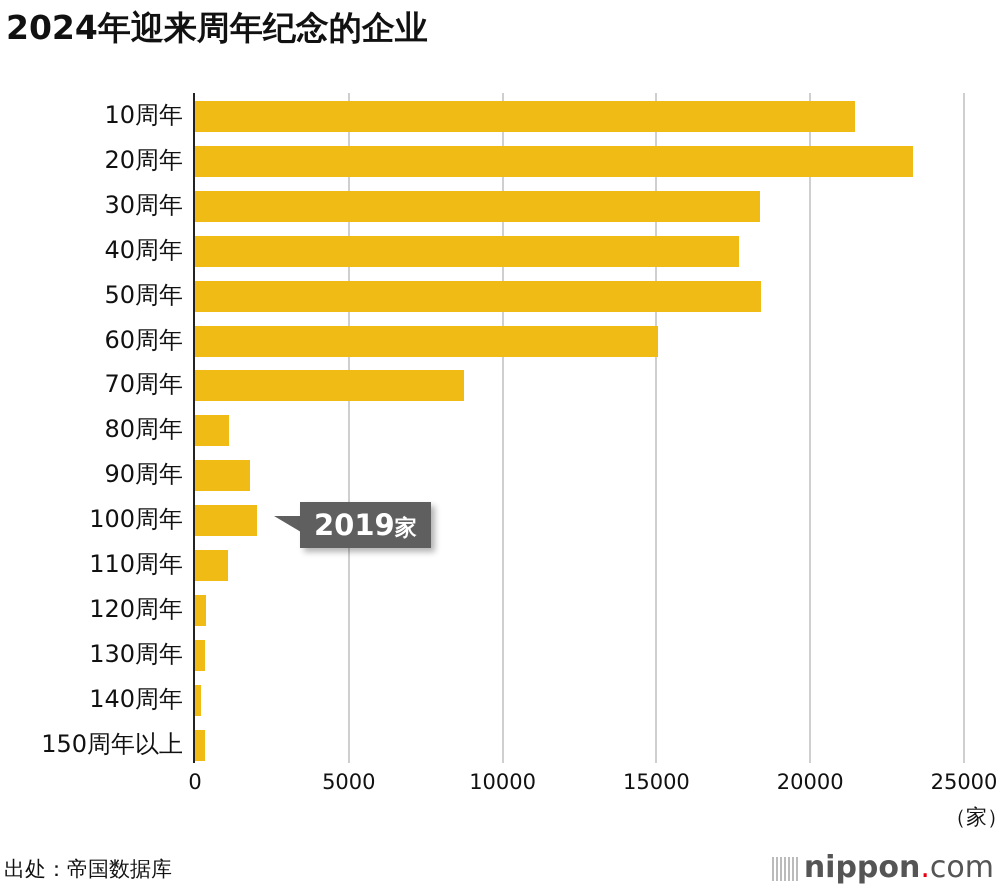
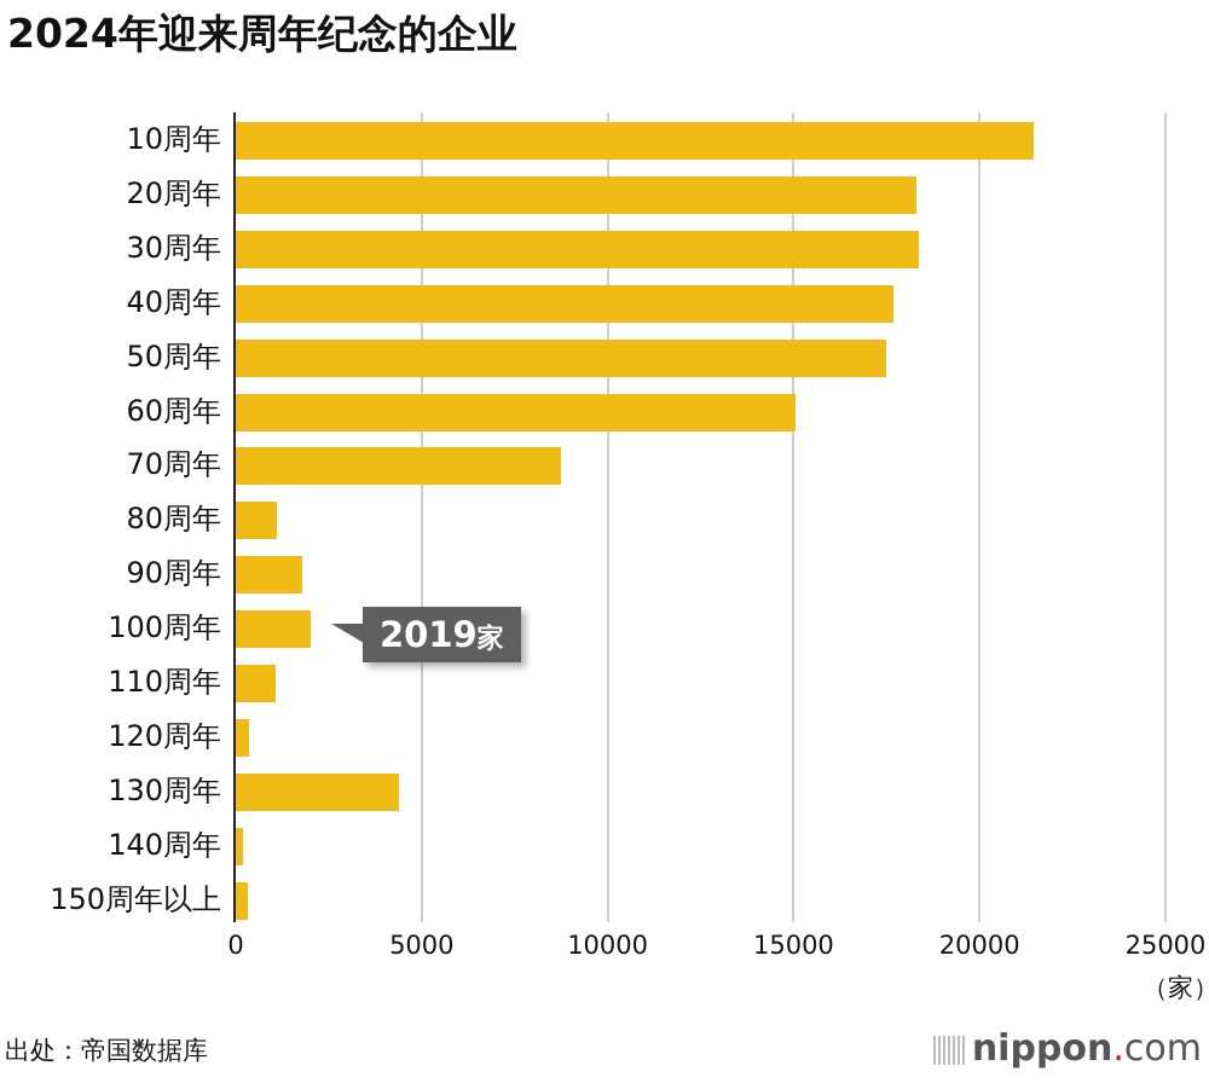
20周年: 23300 -> 18300
50周年: 18400 -> 17500
130周年: 300 -> 4400
